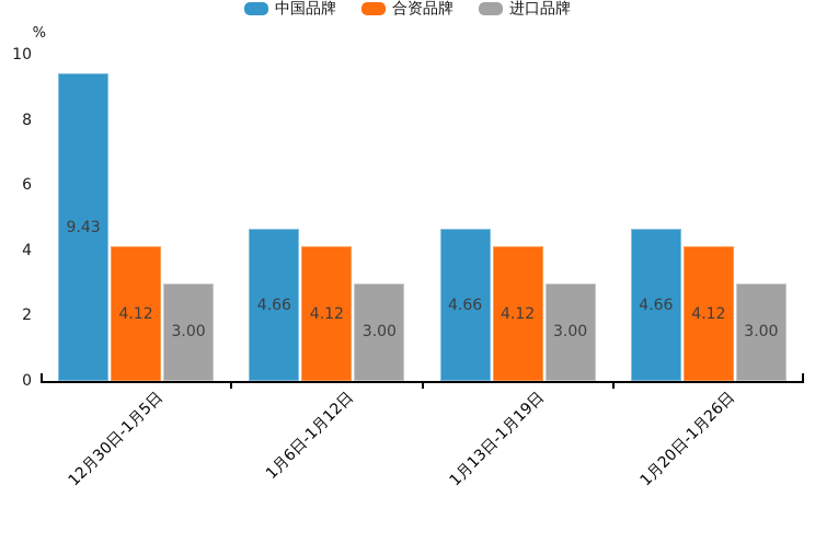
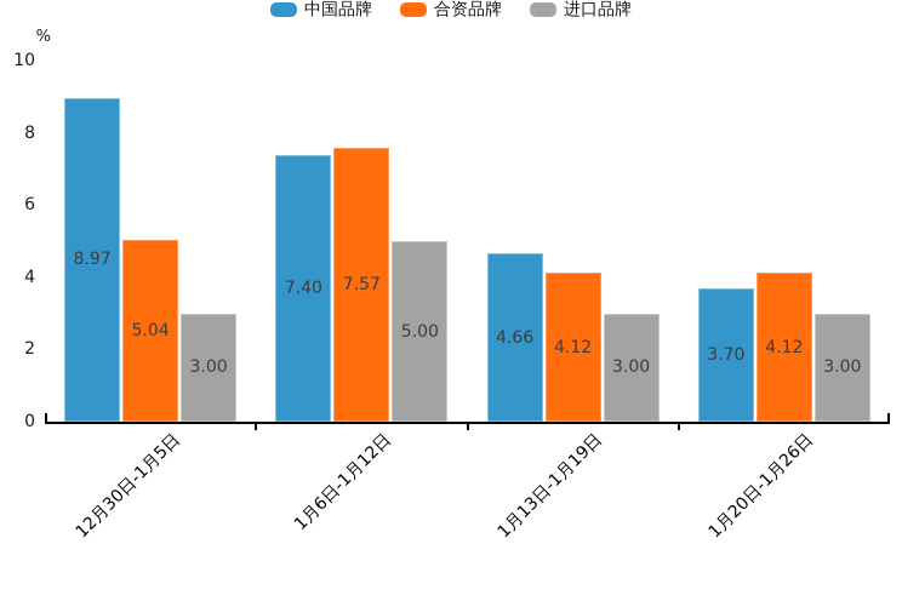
中国品牌/12月30日-1月5日: 9.43 -> 8.97
合资品牌/12月30日-1月5日: 4.12 -> 5.04
中国品牌/1月6日-1月12日: 4.66 -> 7.40
合资品牌/1月6日-1月12日: 4.12 -> 7.57
进口品牌/1月6日-1月12日: 3.00 -> 5.00
中国品牌/1月20日-1月26日: 4.66 -> 3.70
